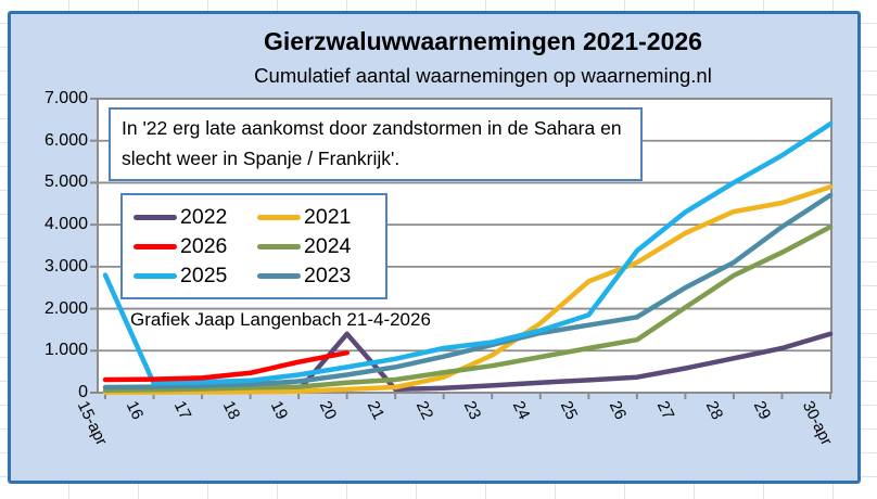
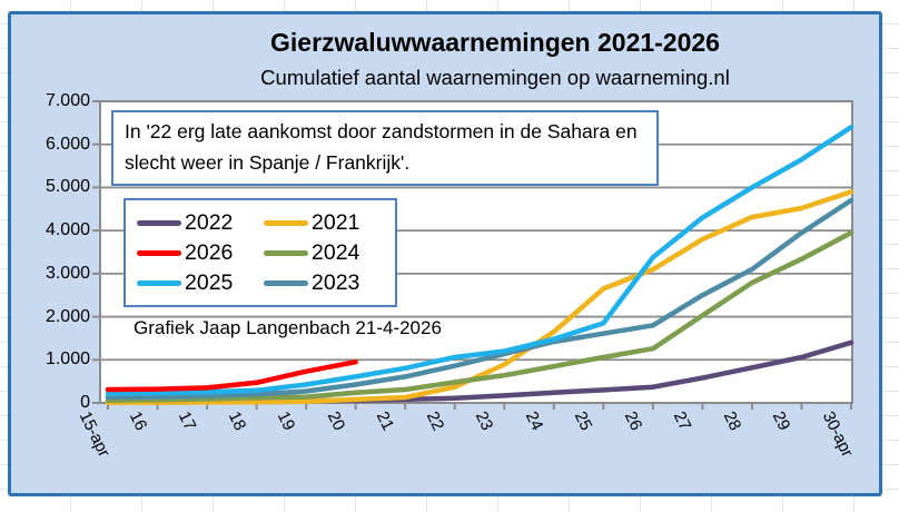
2025/15-apr: 2800 -> 200
2022/20: 1400 -> 100
